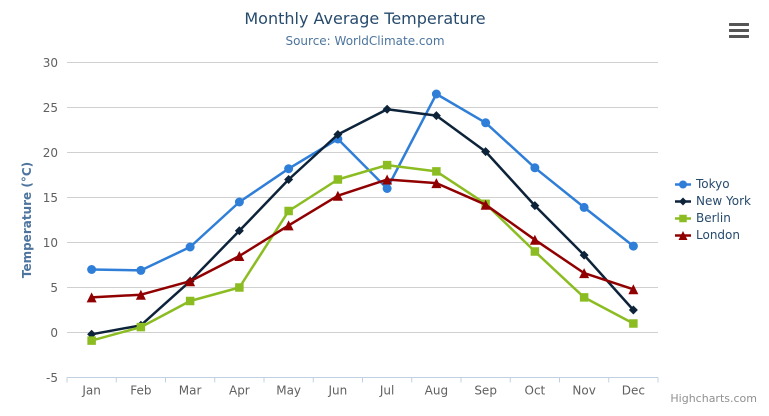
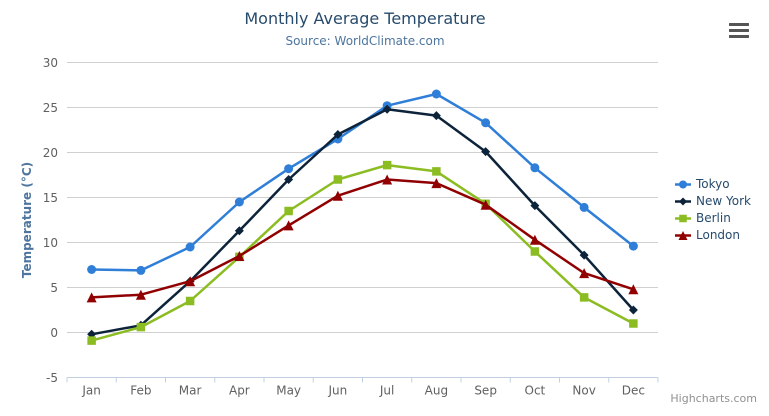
Berlin/Apr: 5 -> 8
Tokyo/Jul: 16 -> 25
